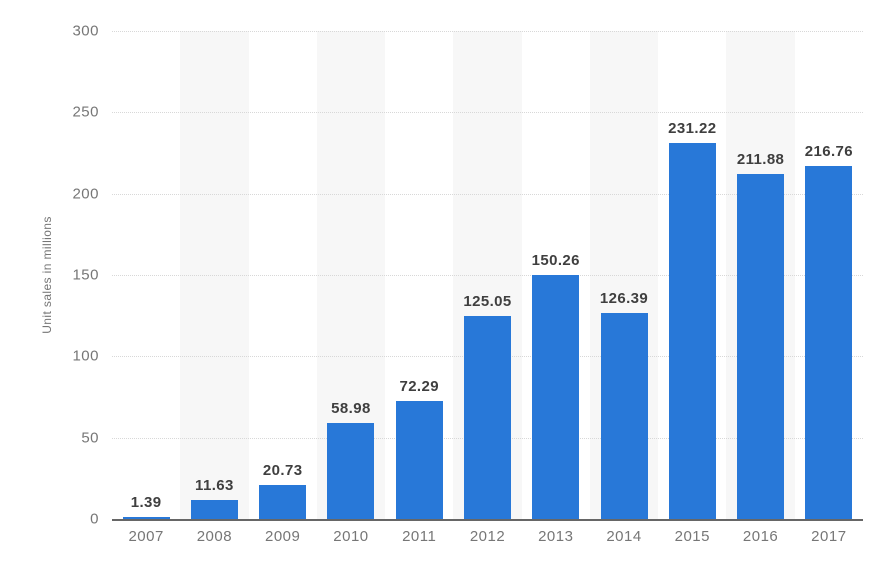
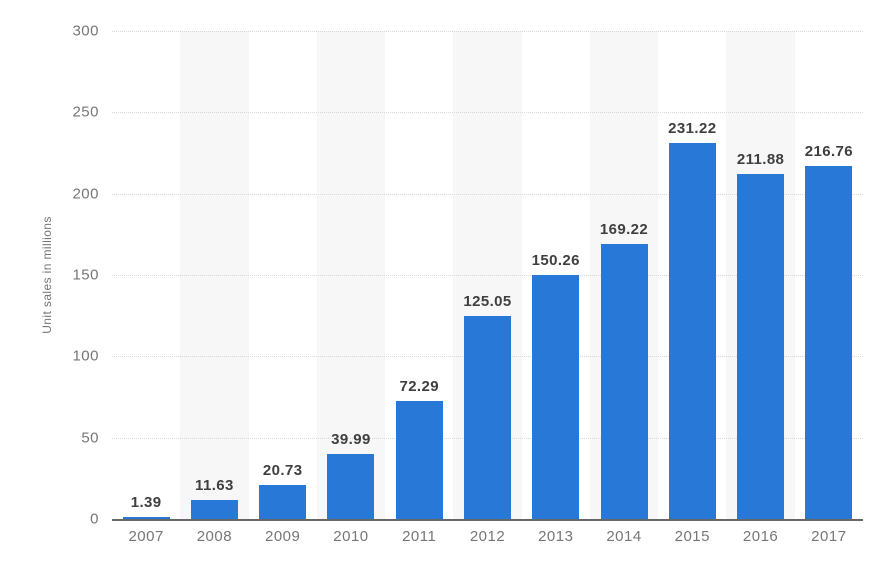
2010: 58.98 -> 39.99
2014: 126.39 -> 169.22
